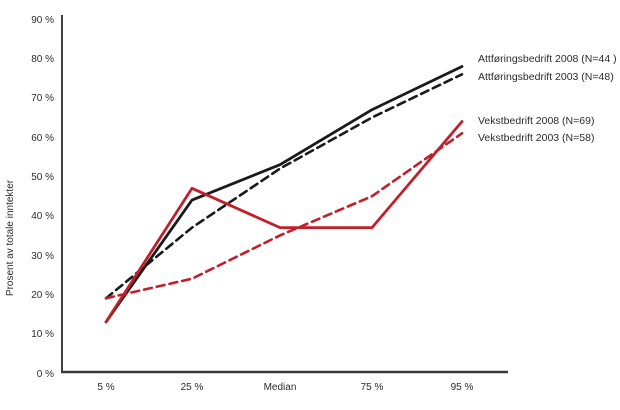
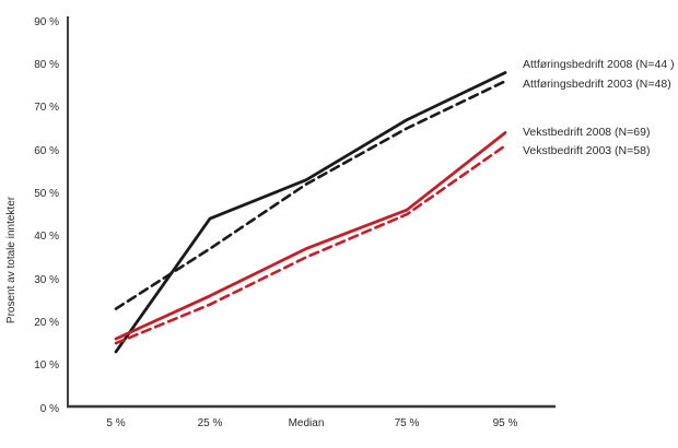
Attføringsbedrift 2003 (N=48)/5 %: 19% -> 23%
Vekstbedrift 2008 (N=69)/5 %: 13% -> 16%
Vekstbedrift 2003 (N=58)/5 %: 19% -> 15%
Vekstbedrift 2008 (N=69)/25 %: 47% -> 26%
Vekstbedrift 2008 (N=69)/75 %: 37% -> 46%
